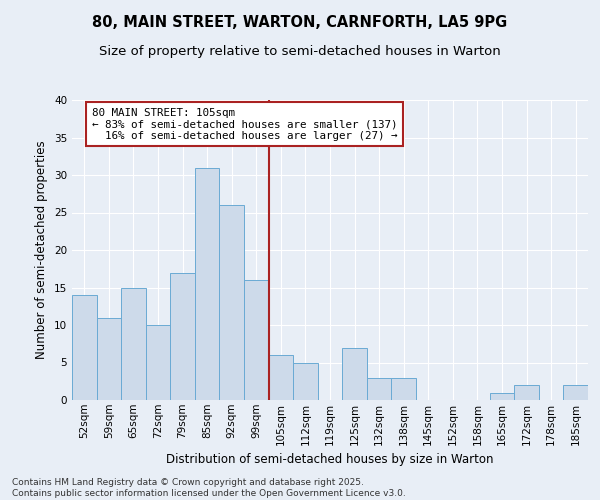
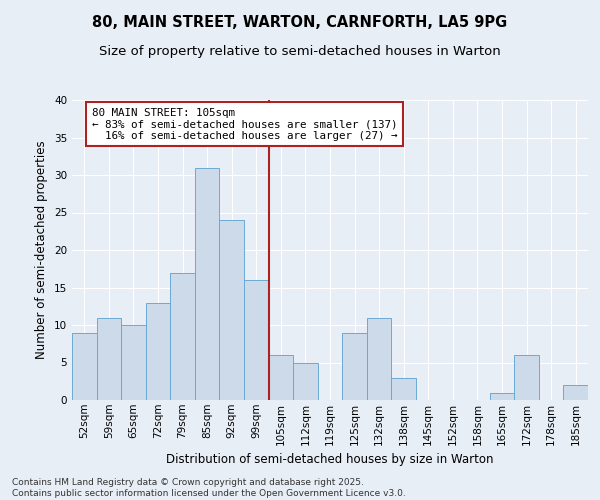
52sqm: 14 -> 9
65sqm: 15 -> 10
72sqm: 10 -> 13
92sqm: 26 -> 24
125sqm: 7 -> 9
132sqm: 3 -> 11
172sqm: 2 -> 6
